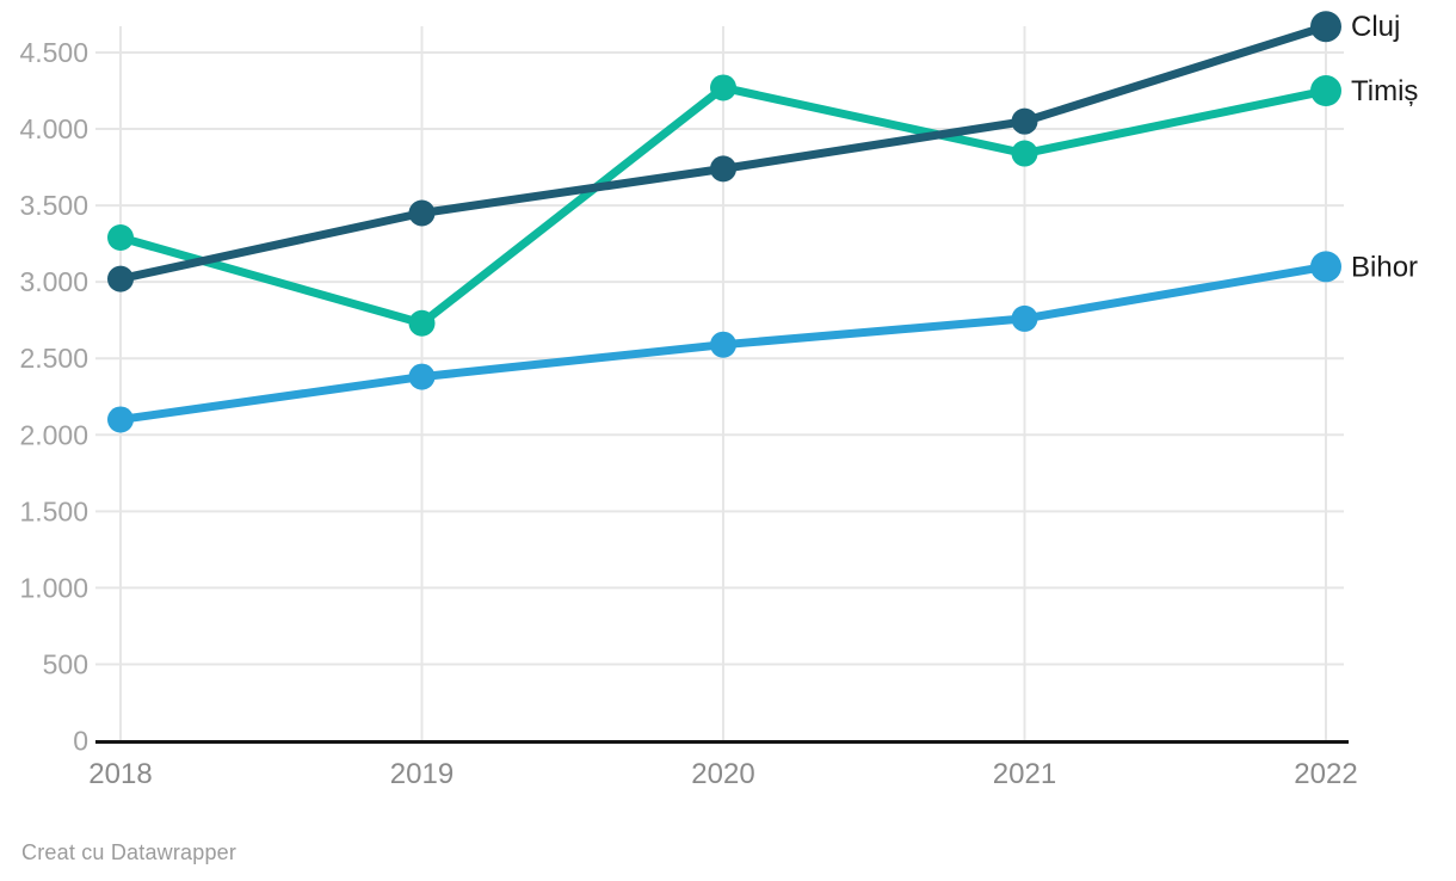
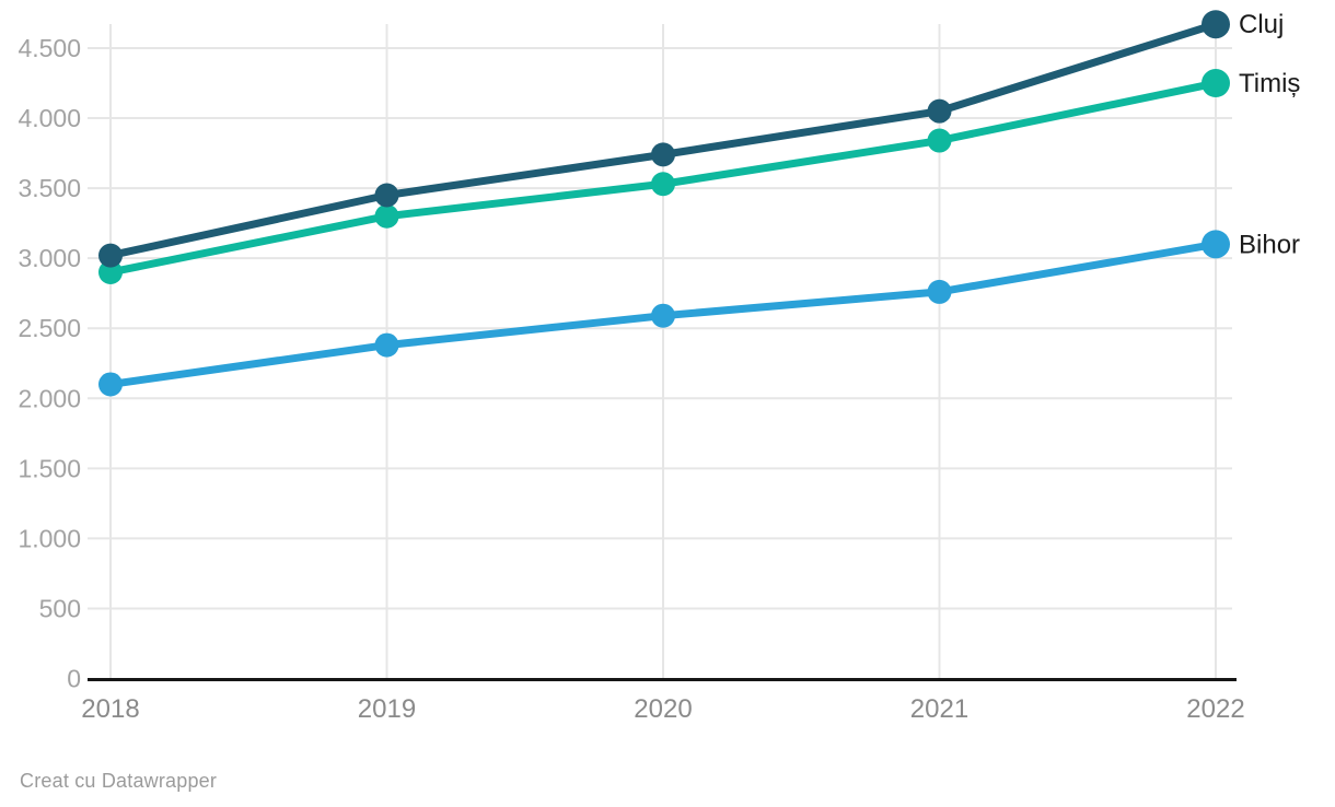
Timiș/2018: 3290 -> 2900
Timiș/2019: 2730 -> 3300
Timiș/2020: 4270 -> 3530
